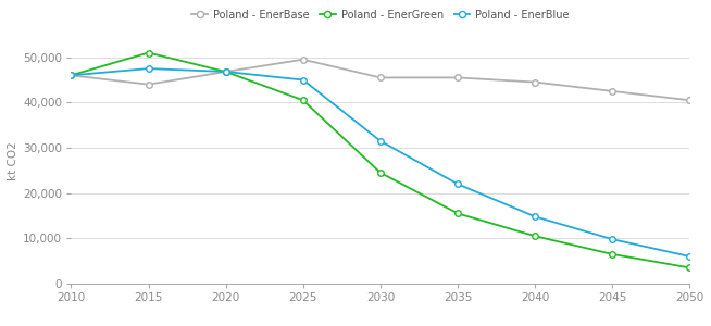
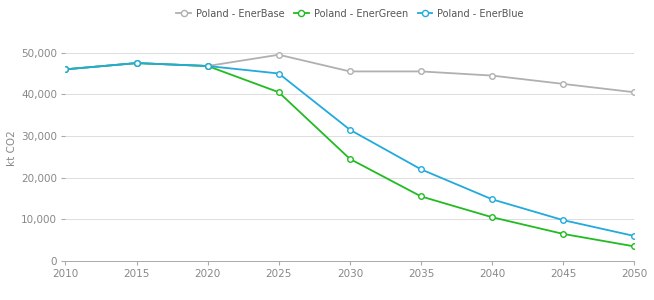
Poland - EnerBase/2015: 44,000 -> 47,500
Poland - EnerGreen/2015: 51,000 -> 47,500
